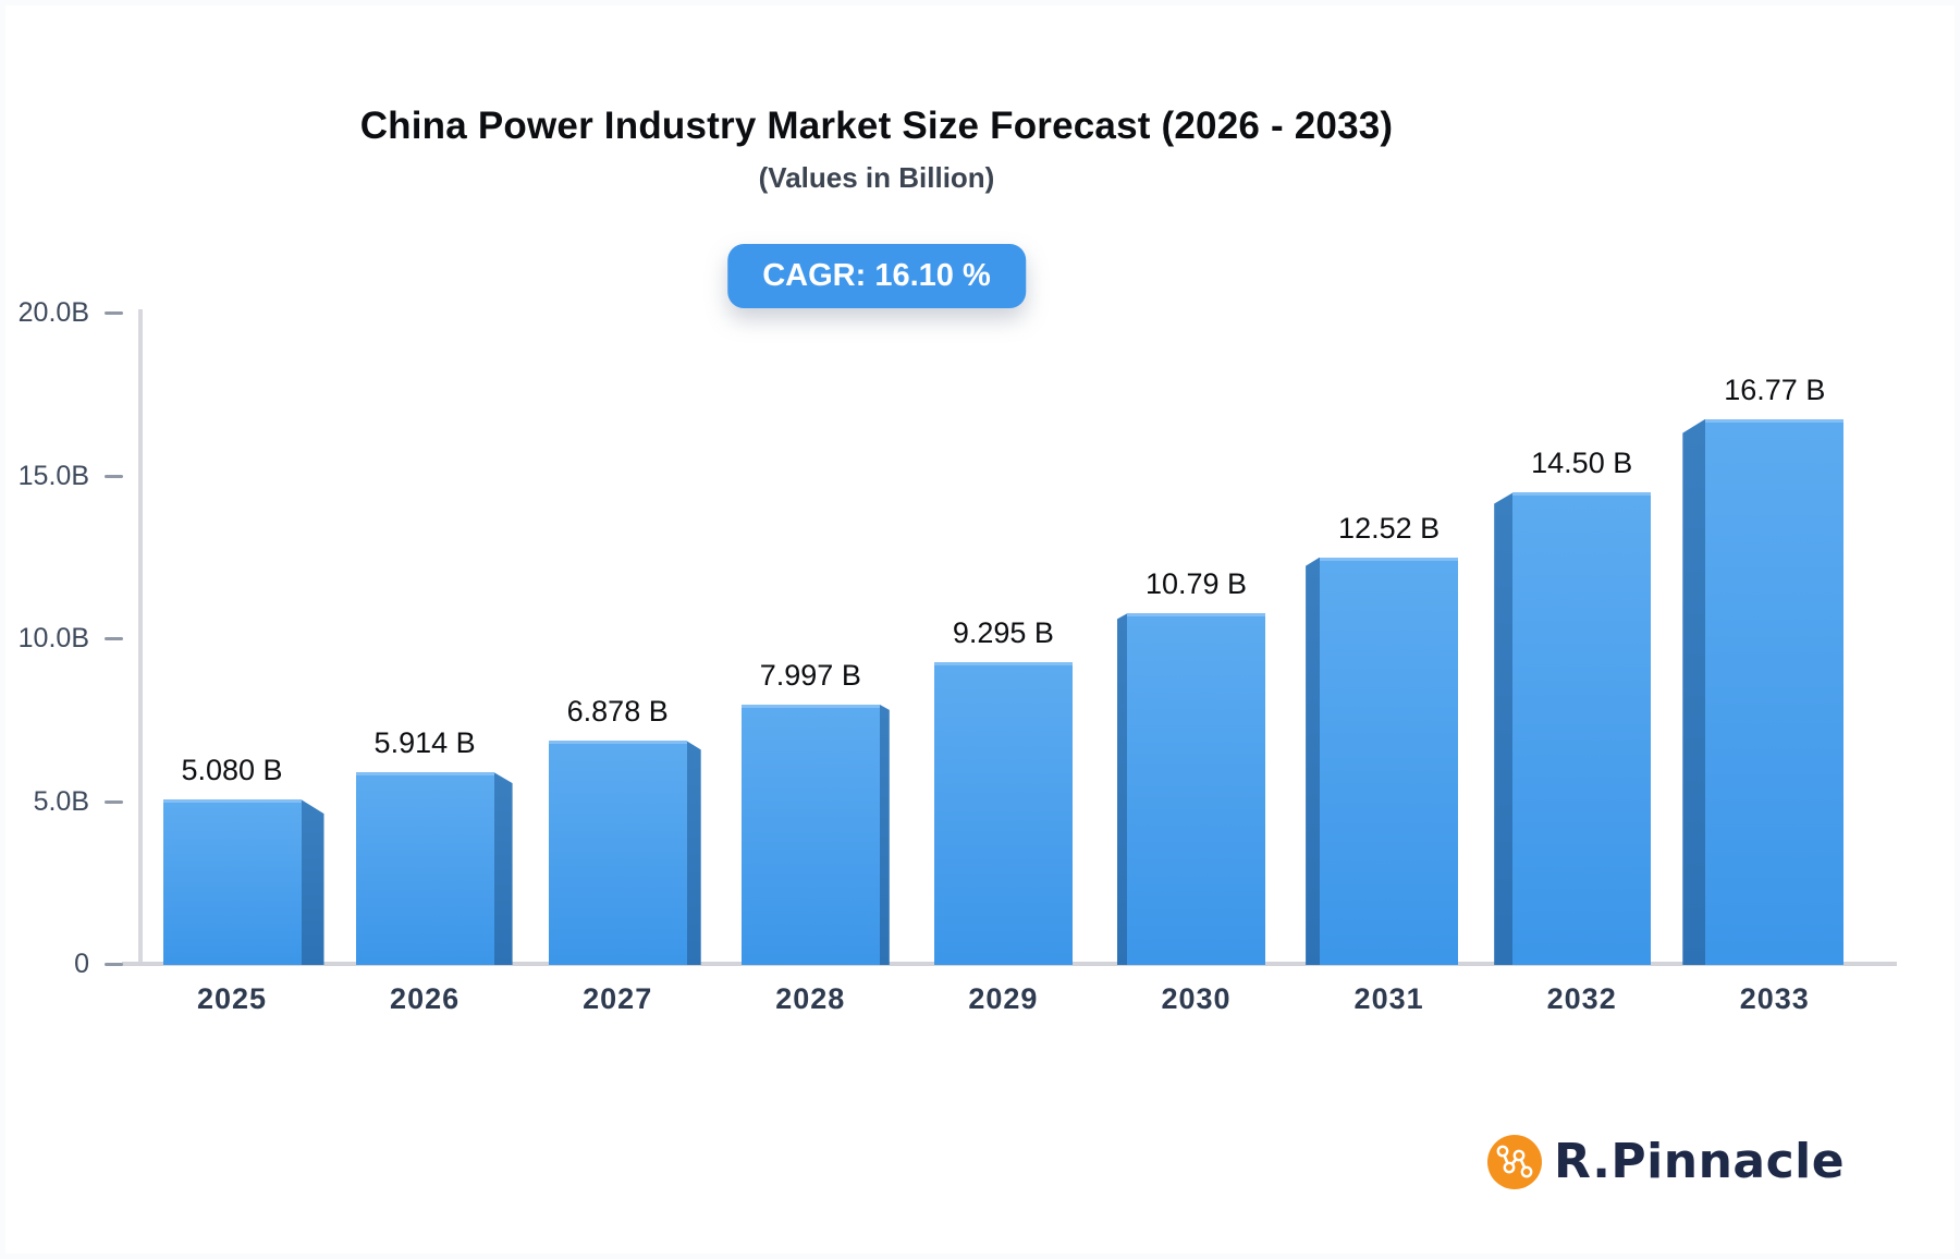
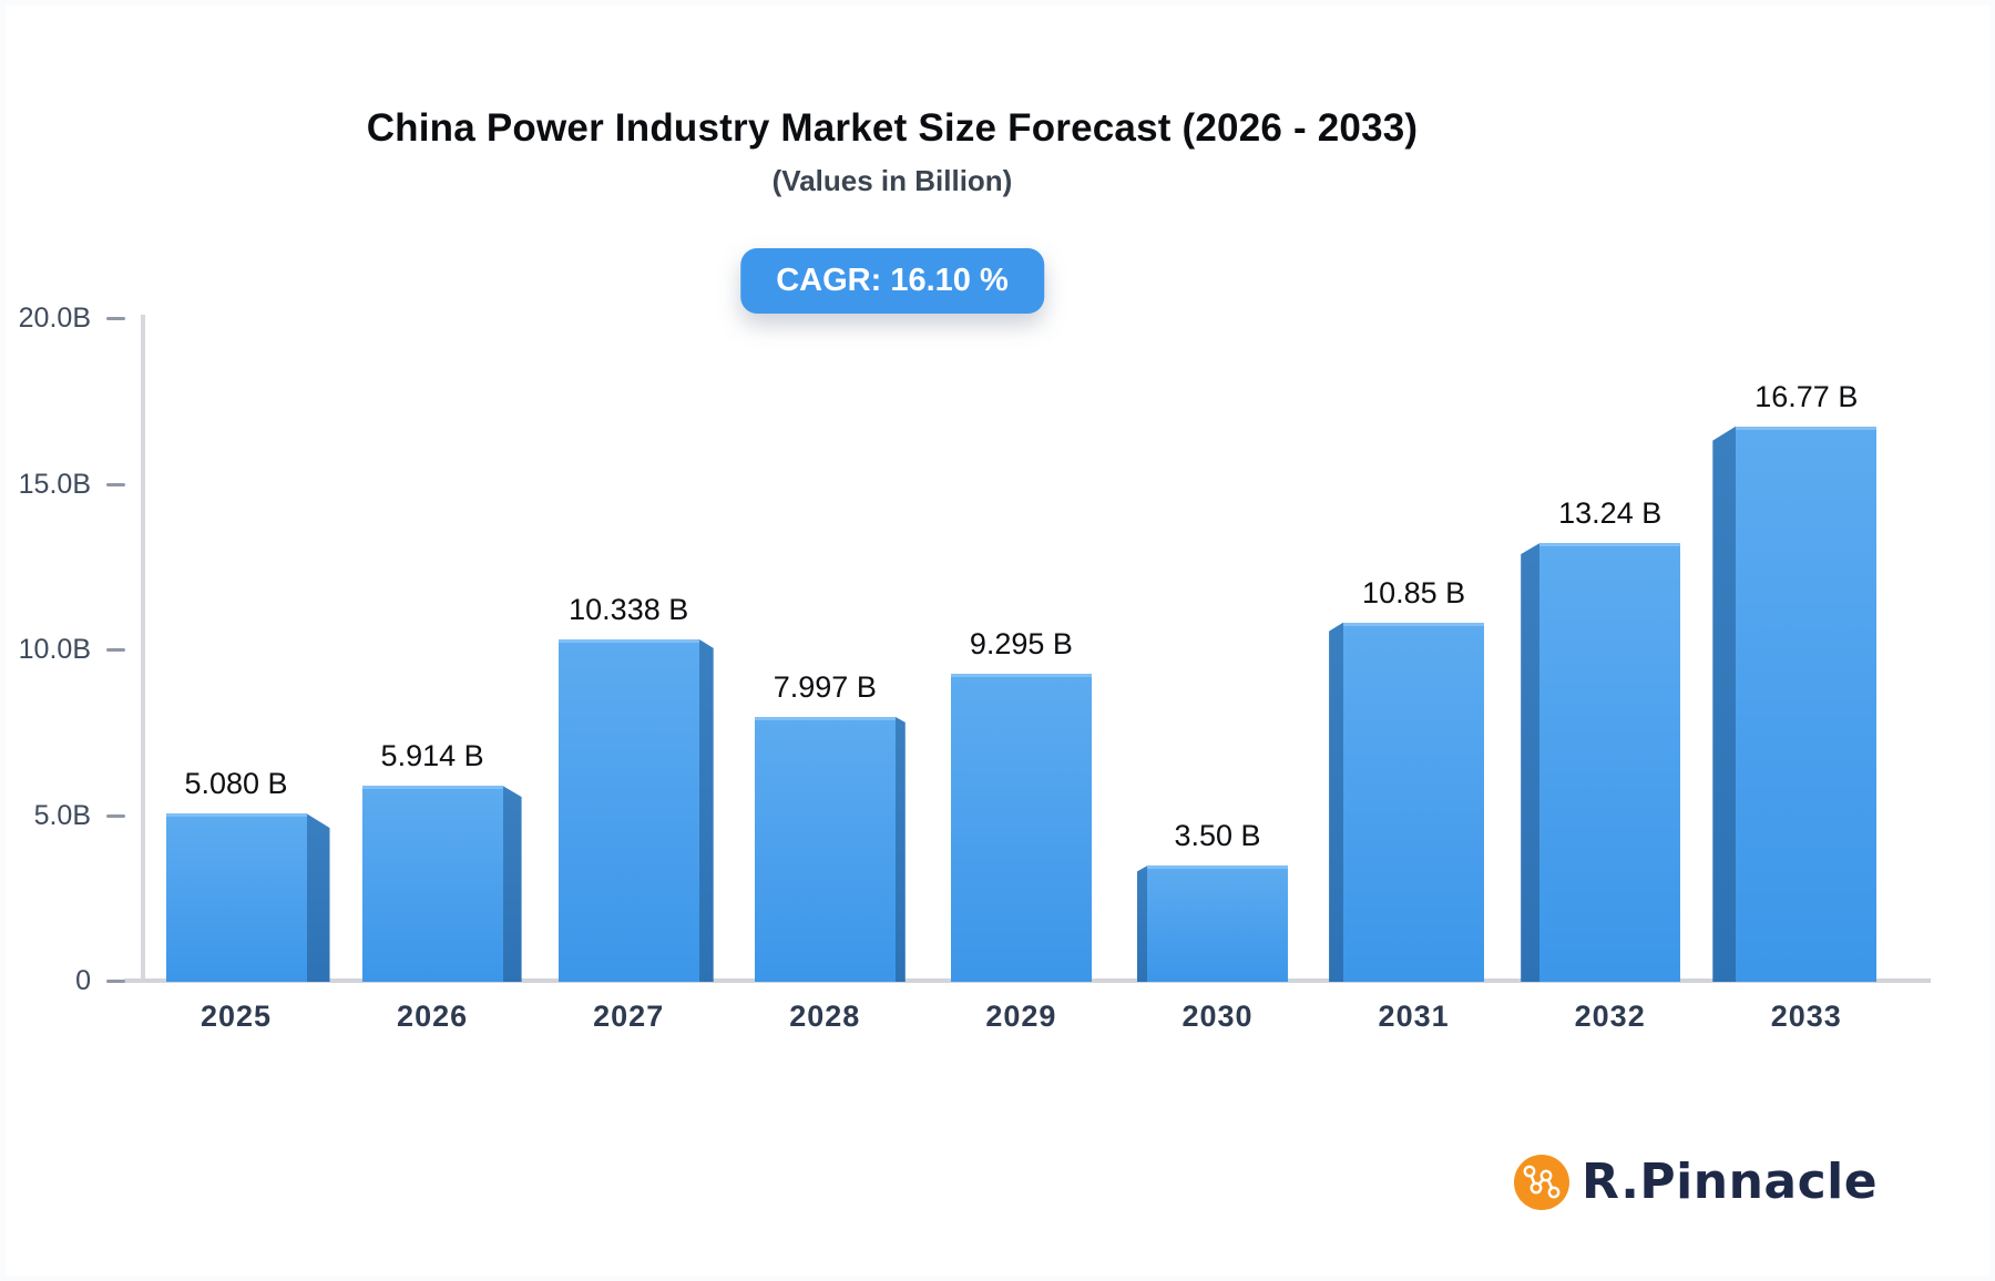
2027: 6.878 -> 10.338
2030: 10.79 -> 3.50
2031: 12.52 -> 10.85
2032: 14.50 -> 13.24
